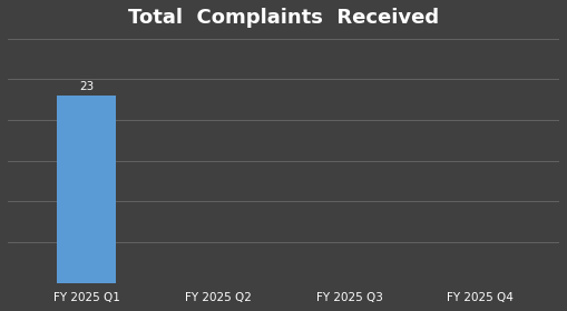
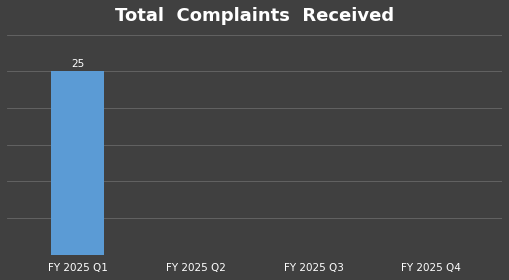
FY 2025 Q1: 23 -> 25
